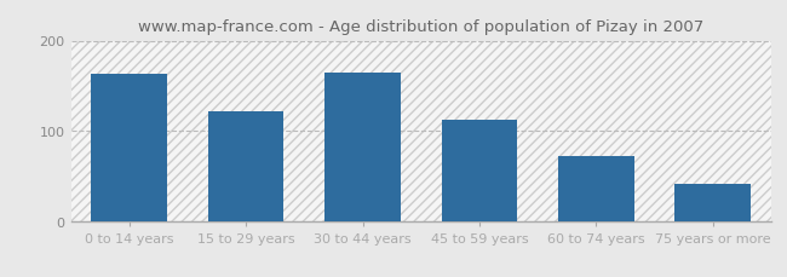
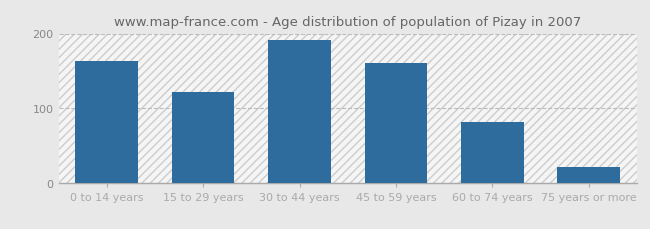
30 to 44 years: 164 -> 191
45 to 59 years: 112 -> 160
60 to 74 years: 72 -> 82
75 years or more: 42 -> 22
